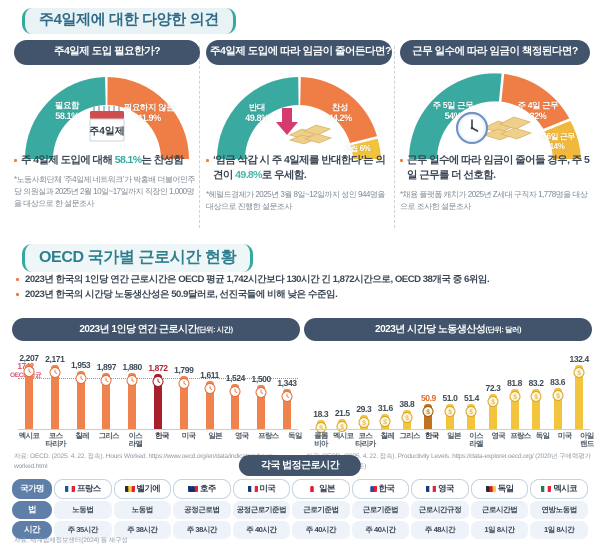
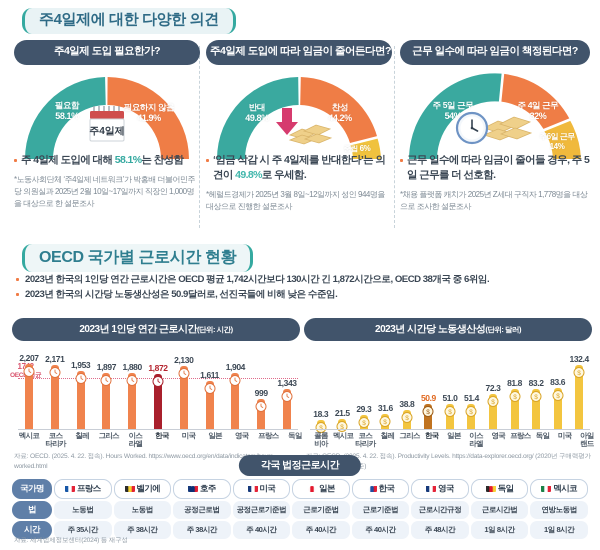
2023년 1인당 연간 근로시간/미국: 1,799 -> 2,130
2023년 1인당 연간 근로시간/영국: 1,524 -> 1,904
2023년 1인당 연간 근로시간/프랑스: 1,500 -> 999
